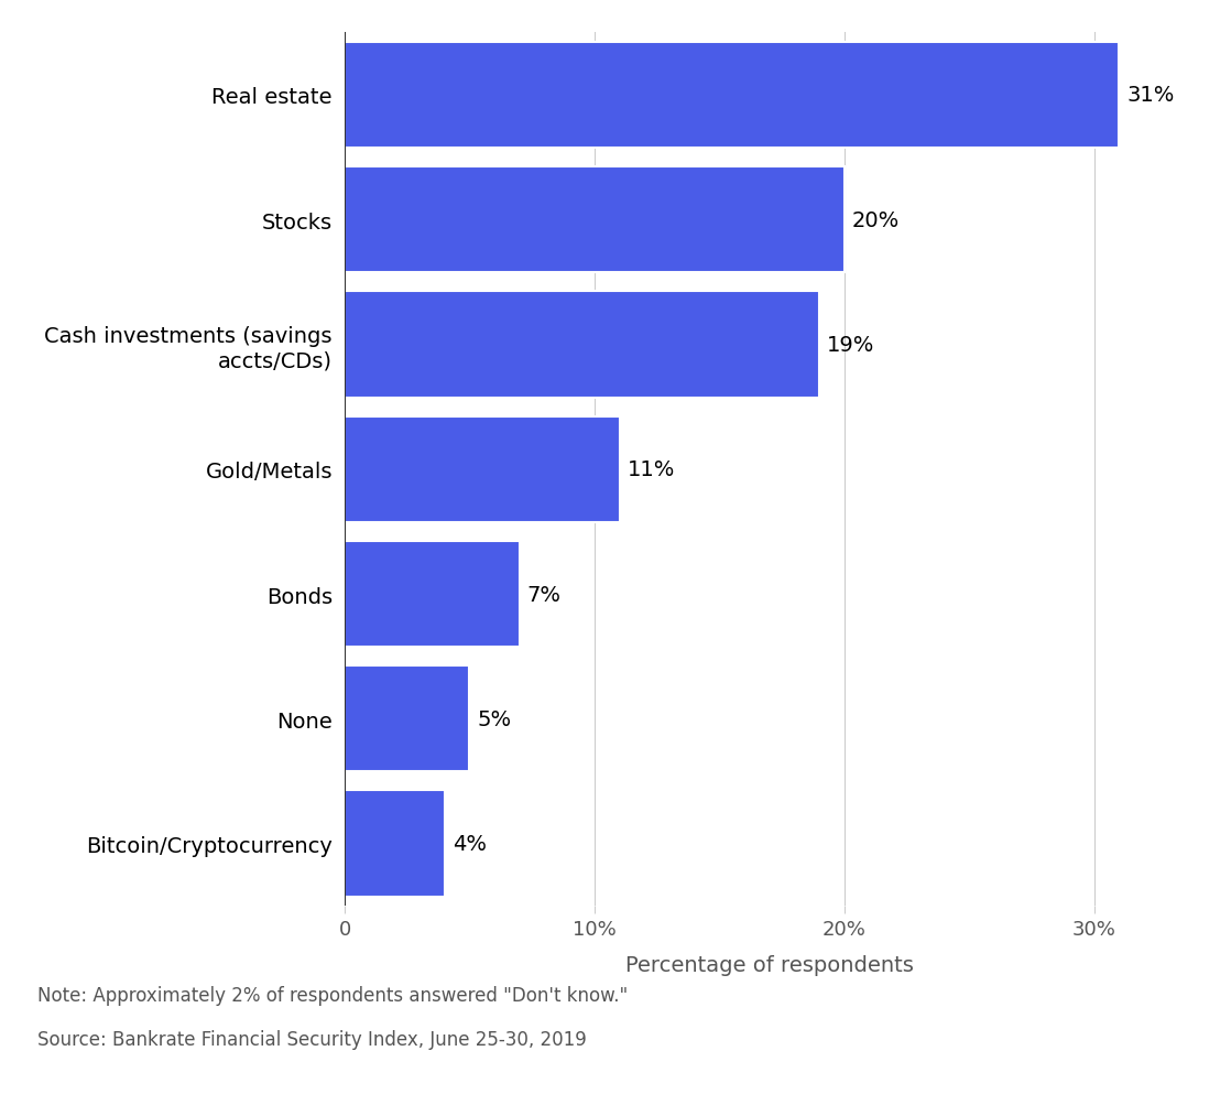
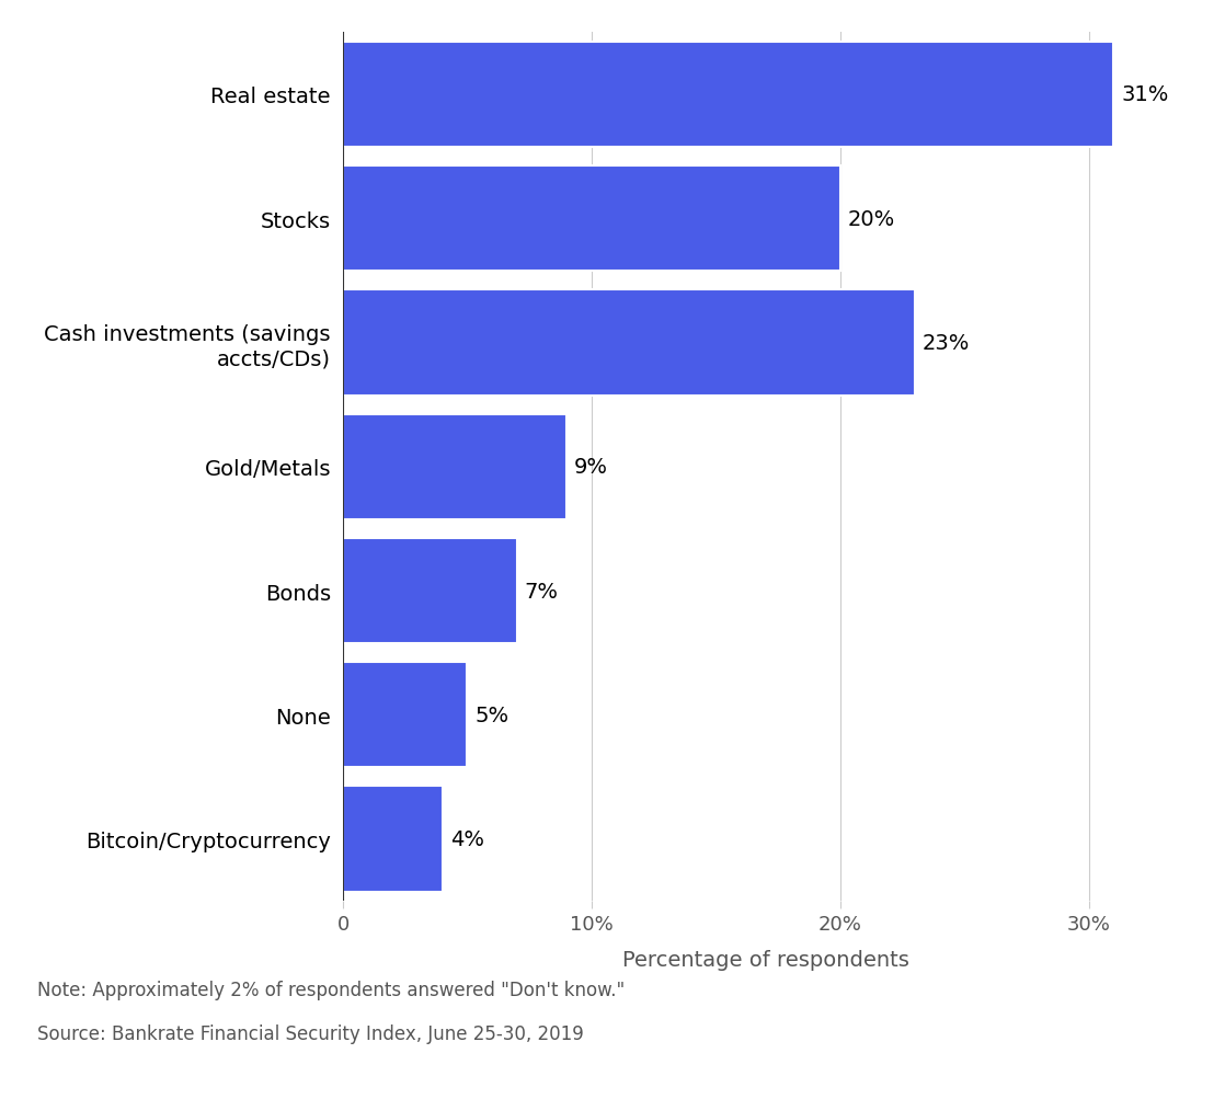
Cash investments (savings accts/CDs): 19% -> 23%
Gold/Metals: 11% -> 9%
